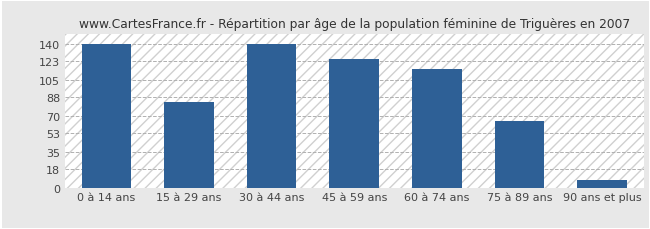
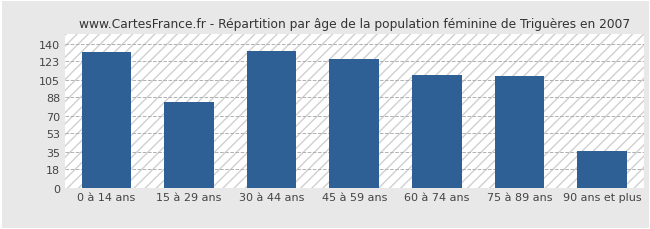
0 à 14 ans: 140 -> 132
30 à 44 ans: 140 -> 133
60 à 74 ans: 115 -> 110
75 à 89 ans: 65 -> 109
90 ans et plus: 7 -> 36
